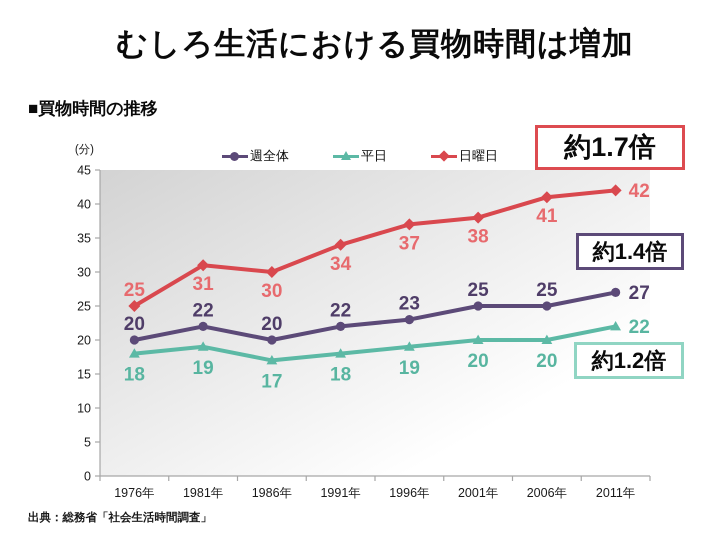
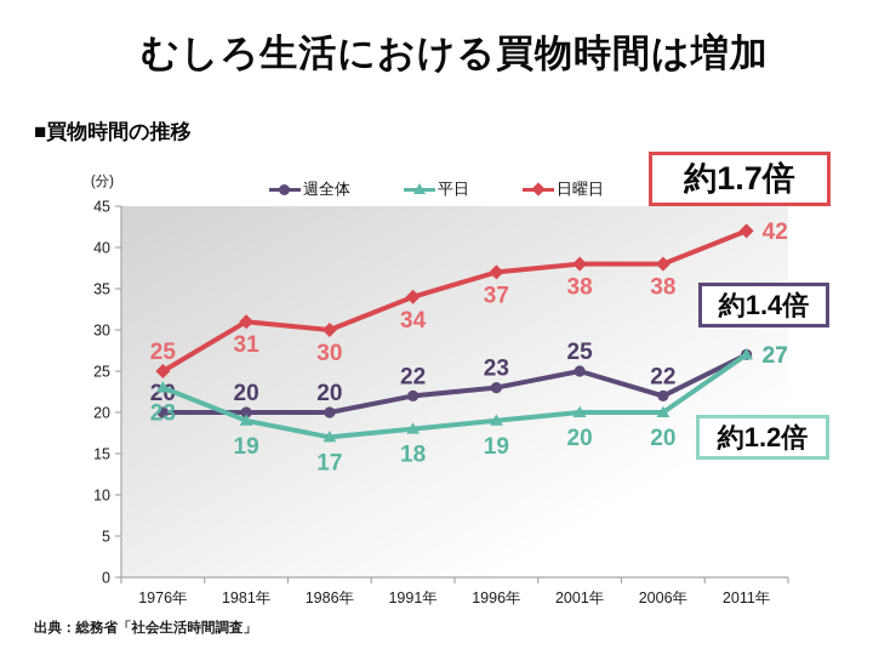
平日/1976年: 18 -> 23
週全体/1981年: 22 -> 20
週全体/2006年: 25 -> 22
日曜日/2006年: 41 -> 38
平日/2011年: 22 -> 27
